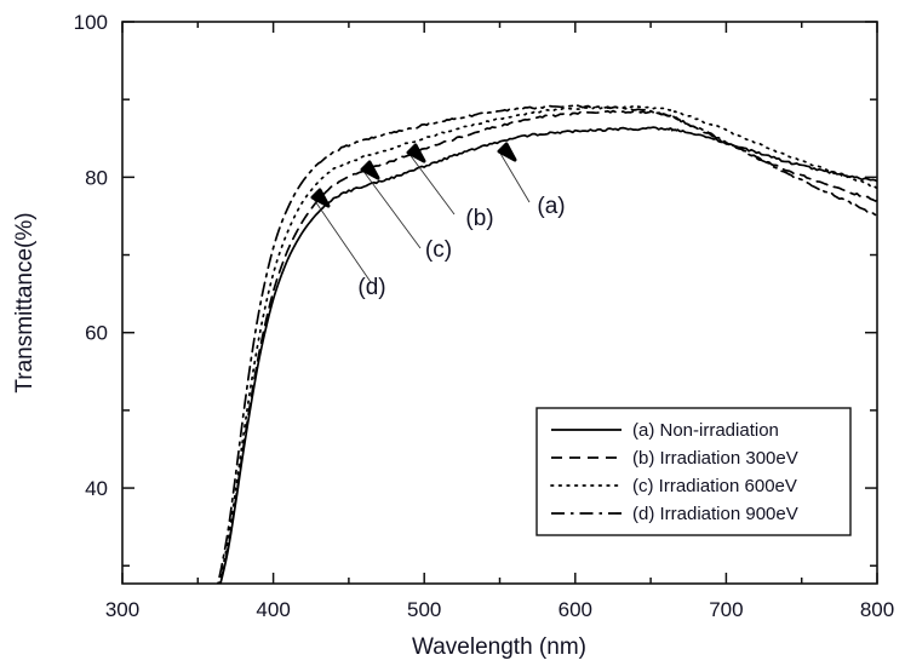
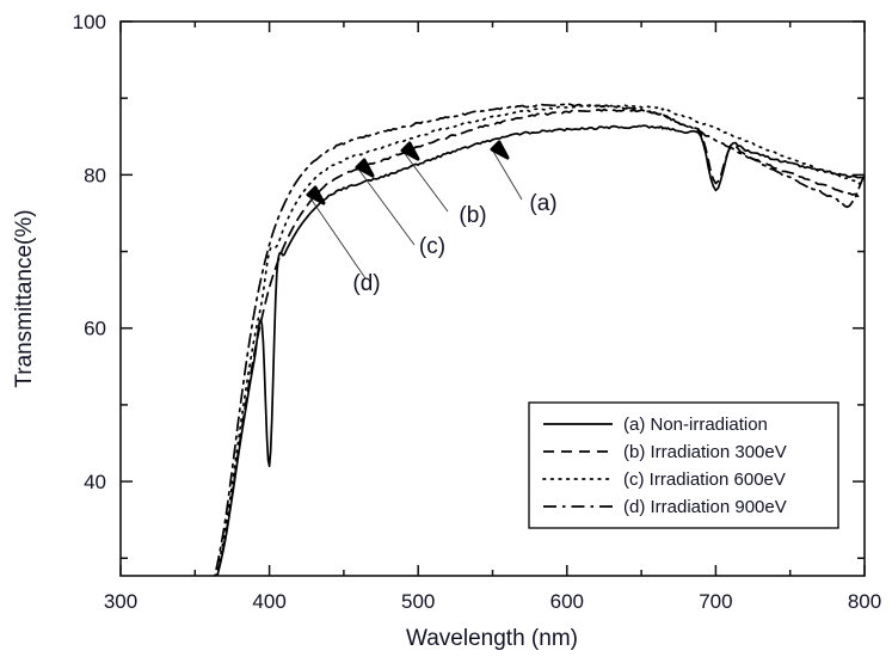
(a) Non-irradiation/400: 64 -> 42
(c) Irradiation 600eV/400: 68 -> 70
(a) Non-irradiation/700: 84 -> 78
(b) Irradiation 300eV/700: 84 -> 79
(d) Irradiation 900eV/800: 75 -> 80
